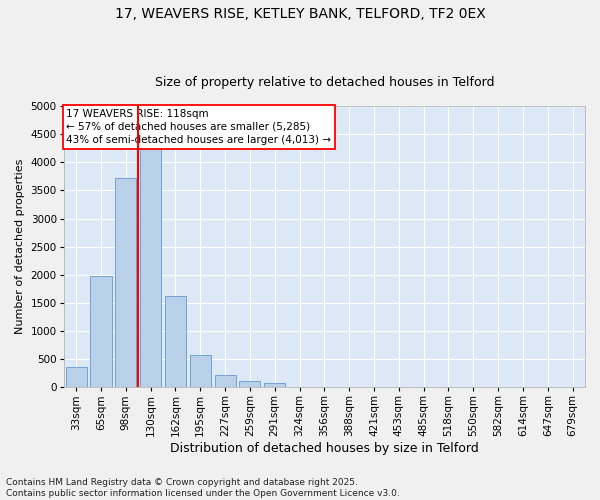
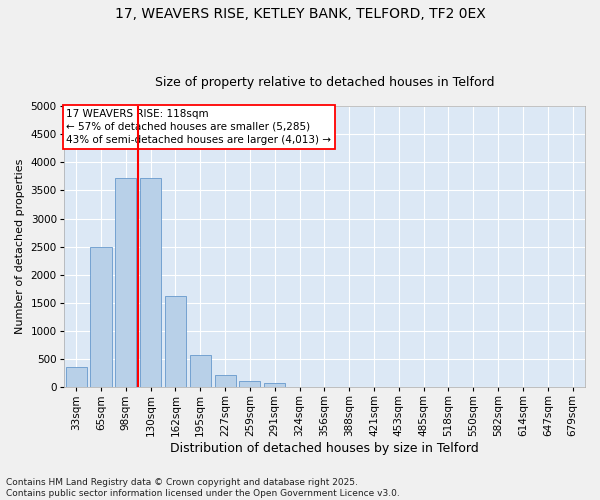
65sqm: 1980 -> 2500
130sqm: 4280 -> 3720
